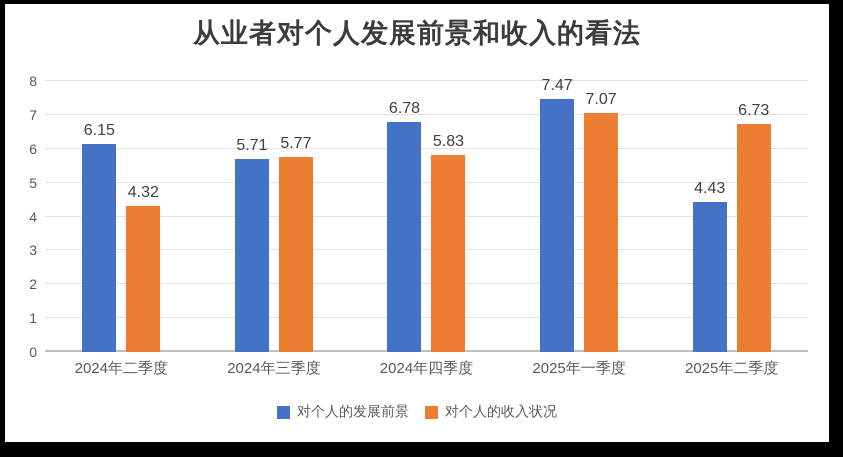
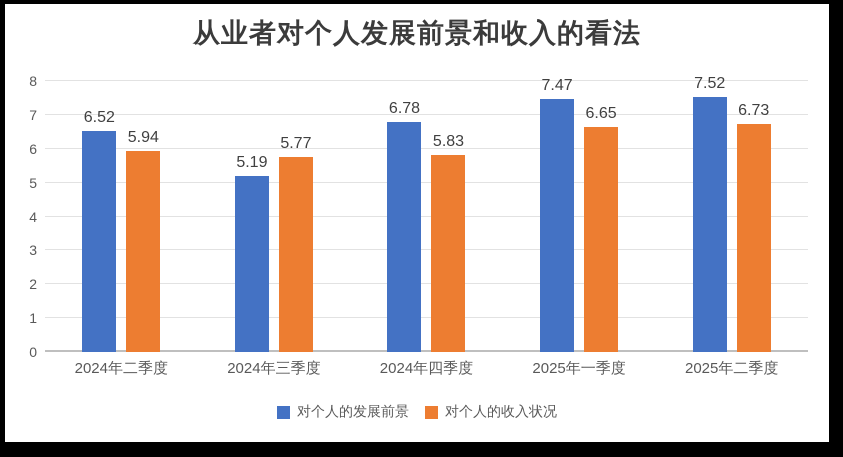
对个人的发展前景/2024年二季度: 6.15 -> 6.52
对个人的收入状况/2024年二季度: 4.32 -> 5.94
对个人的发展前景/2024年三季度: 5.71 -> 5.19
对个人的收入状况/2025年一季度: 7.07 -> 6.65
对个人的发展前景/2025年二季度: 4.43 -> 7.52
